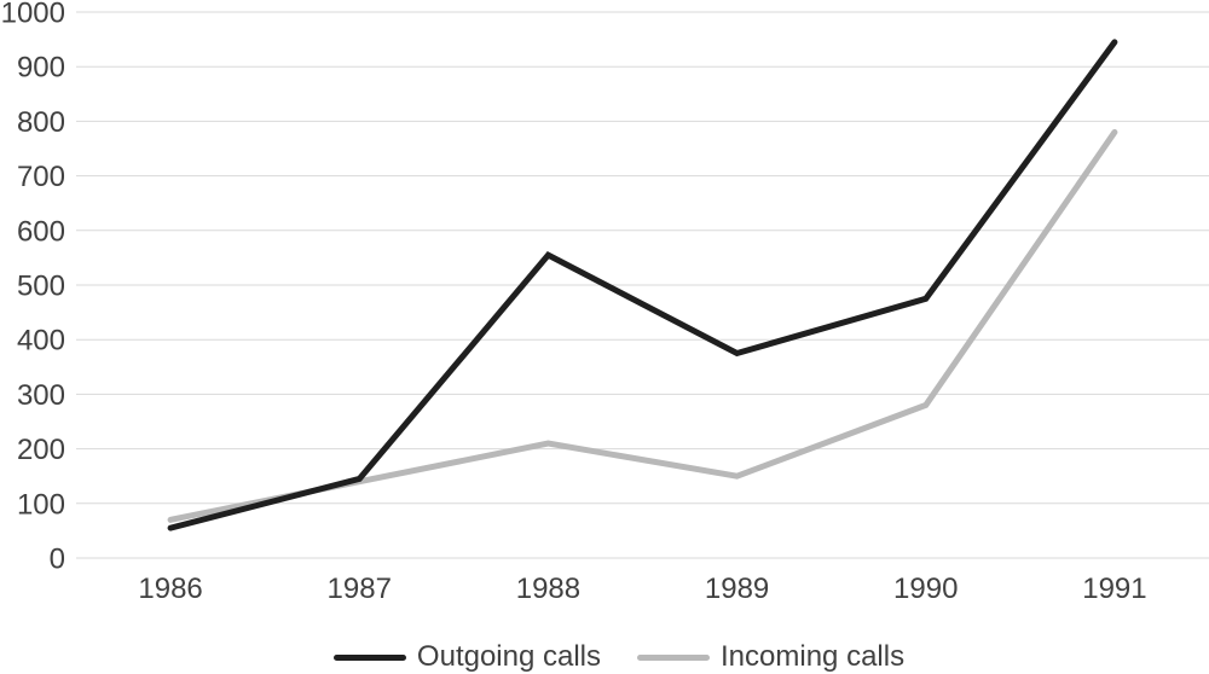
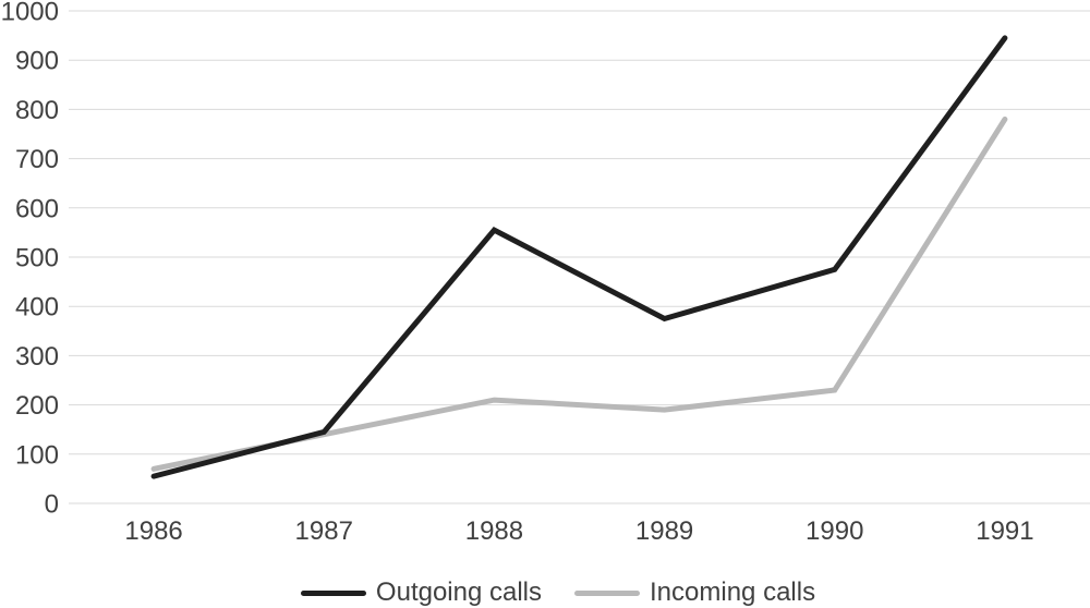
Incoming calls/1989: 150 -> 190
Incoming calls/1990: 280 -> 230
